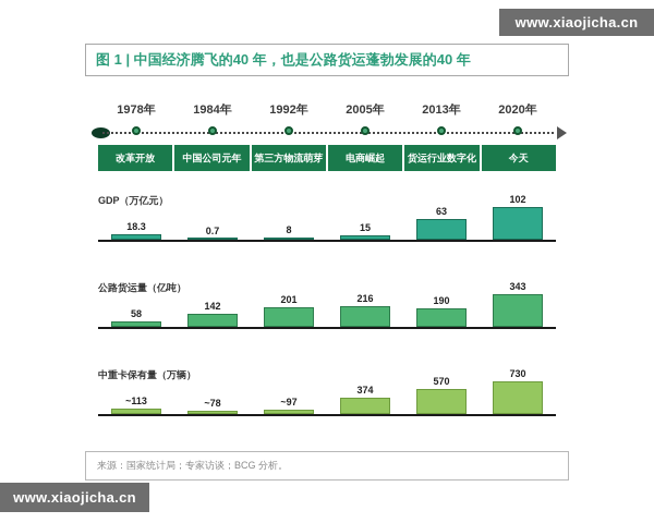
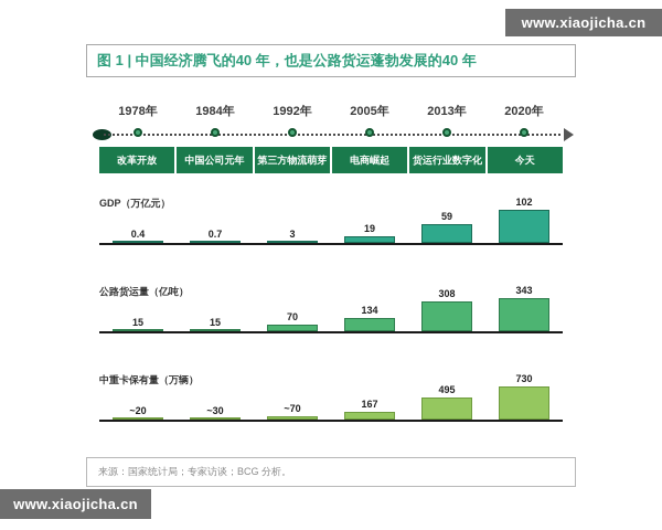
GDP（万亿元）/1978年: 18.3 -> 0.4
GDP（万亿元）/1992年: 8 -> 3
GDP（万亿元）/2005年: 15 -> 19
GDP（万亿元）/2013年: 63 -> 59
公路货运量（亿吨）/1978年: 58 -> 15
公路货运量（亿吨）/1984年: 142 -> 15
公路货运量（亿吨）/1992年: 201 -> 70
公路货运量（亿吨）/2005年: 216 -> 134
公路货运量（亿吨）/2013年: 190 -> 308
中重卡保有量（万辆）/1978年: 113 -> 20
中重卡保有量（万辆）/1984年: 78 -> 30
中重卡保有量（万辆）/1992年: 97 -> 70
中重卡保有量（万辆）/2005年: 374 -> 167
中重卡保有量（万辆）/2013年: 570 -> 495
